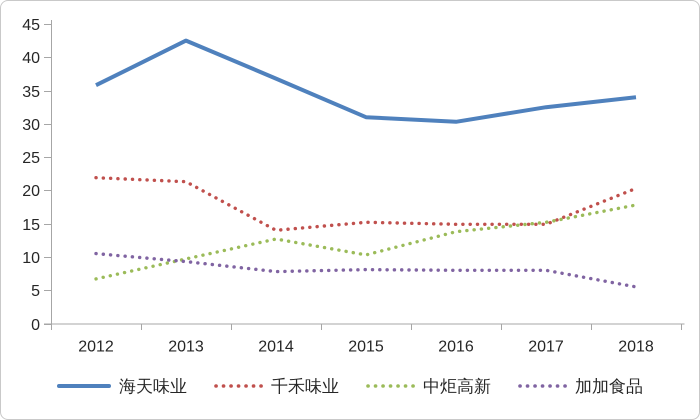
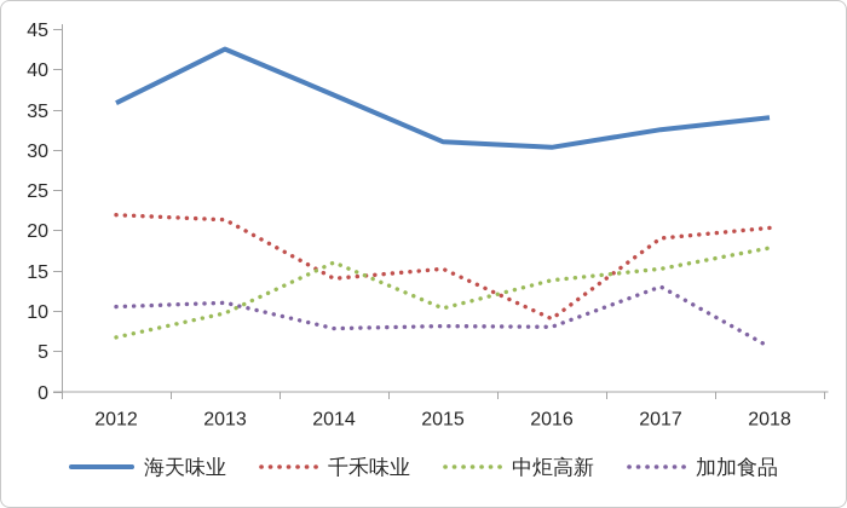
加加食品/2013: 9 -> 11
中炬高新/2014: 13 -> 16
千禾味业/2016: 15 -> 9
千禾味业/2017: 15 -> 19
加加食品/2017: 8 -> 13
